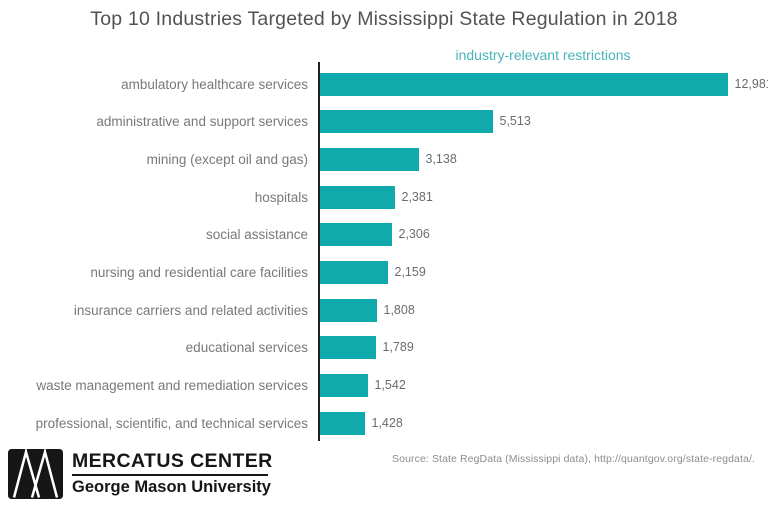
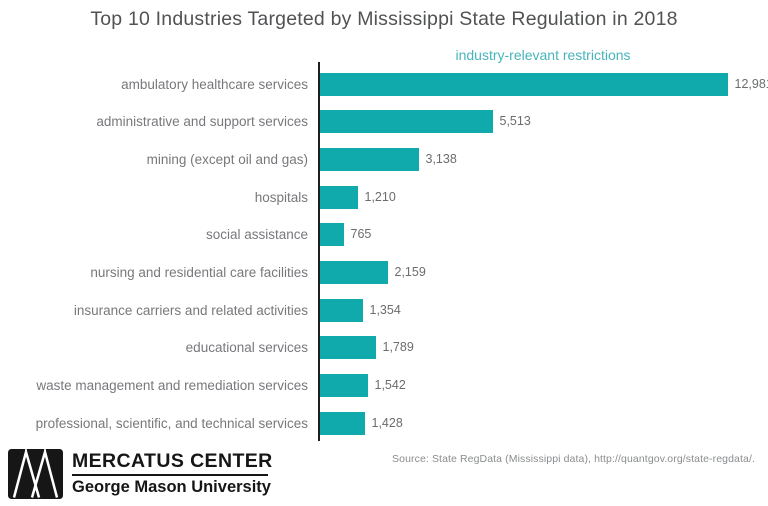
hospitals: 2,381 -> 1,210
social assistance: 2,306 -> 765
insurance carriers and related activities: 1,808 -> 1,354
